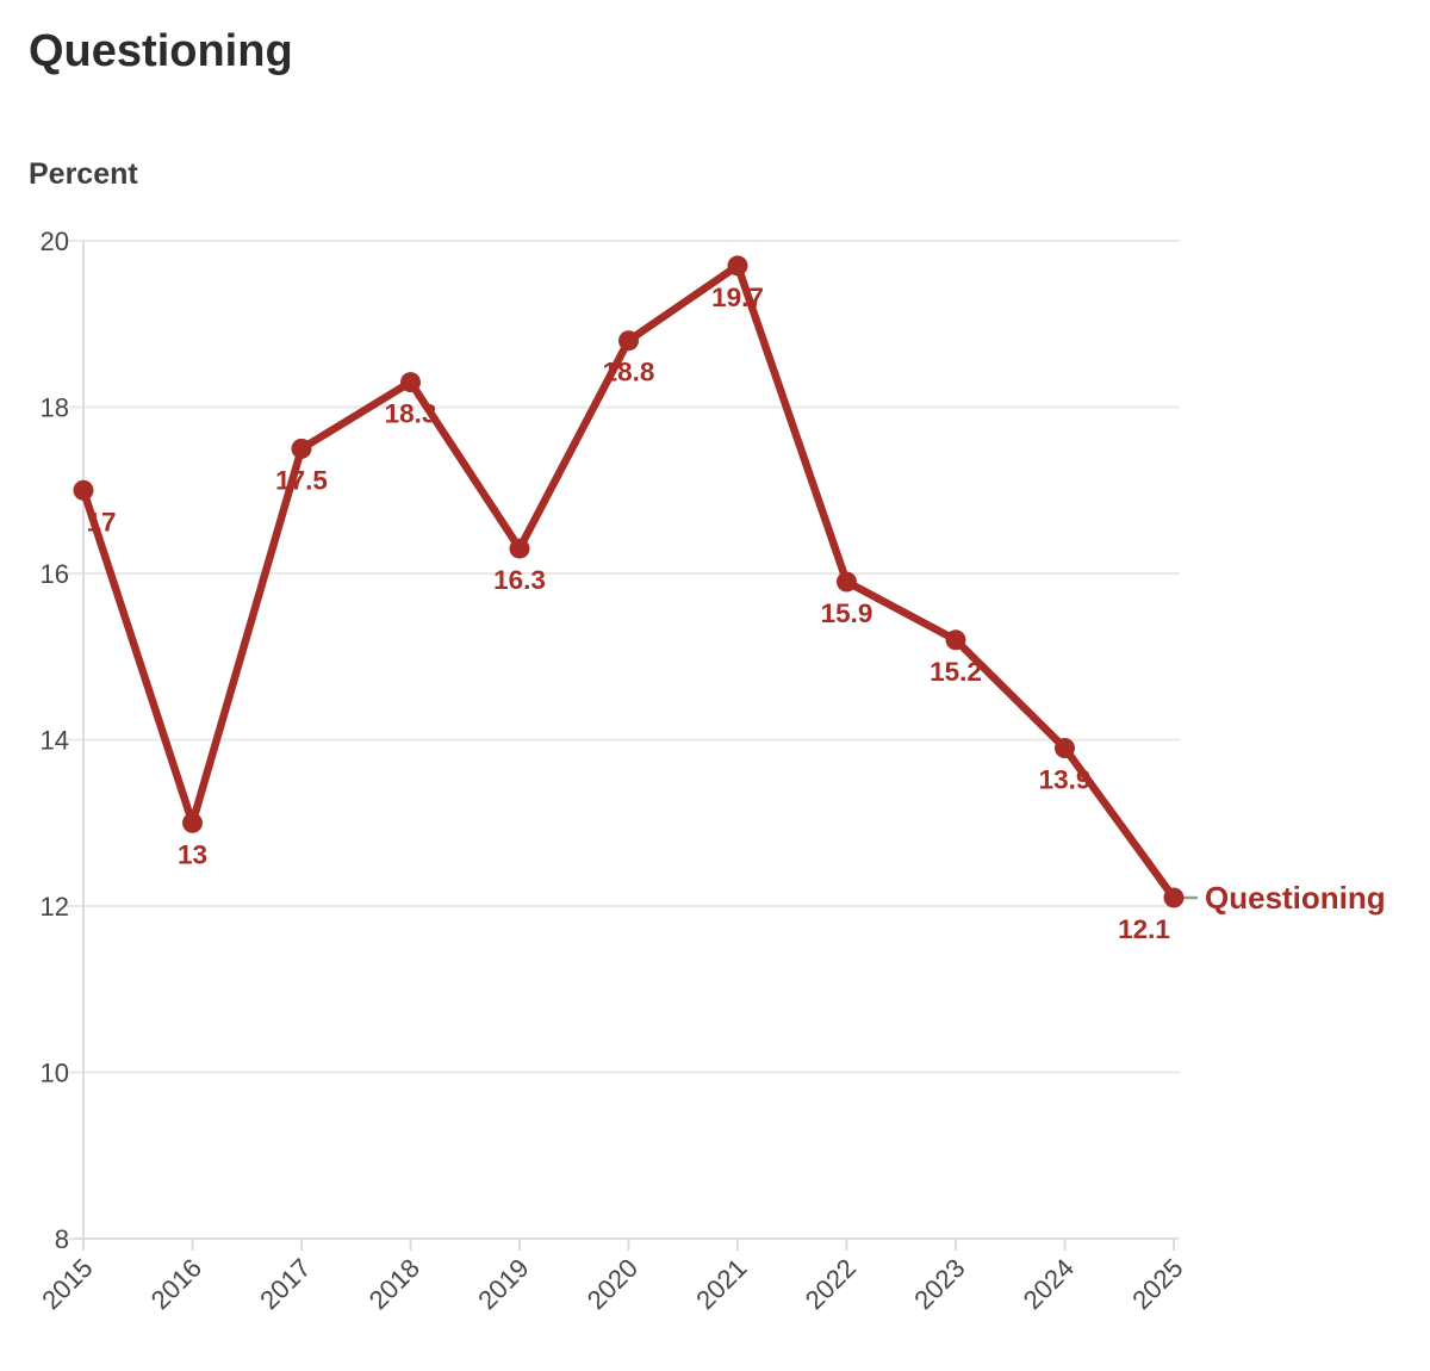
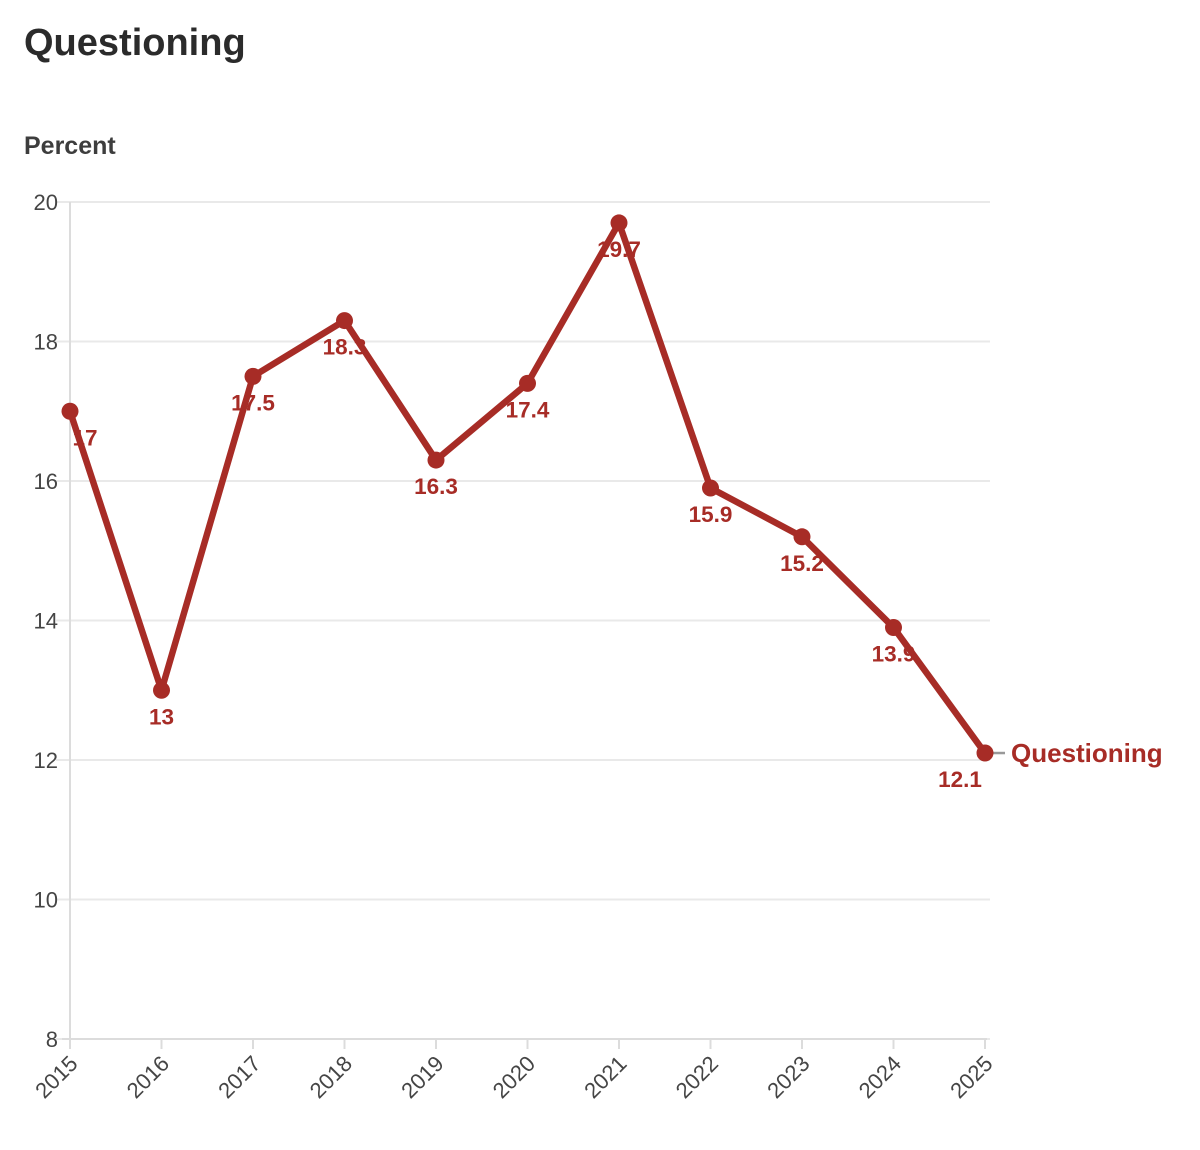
2020: 18.8 -> 17.4
